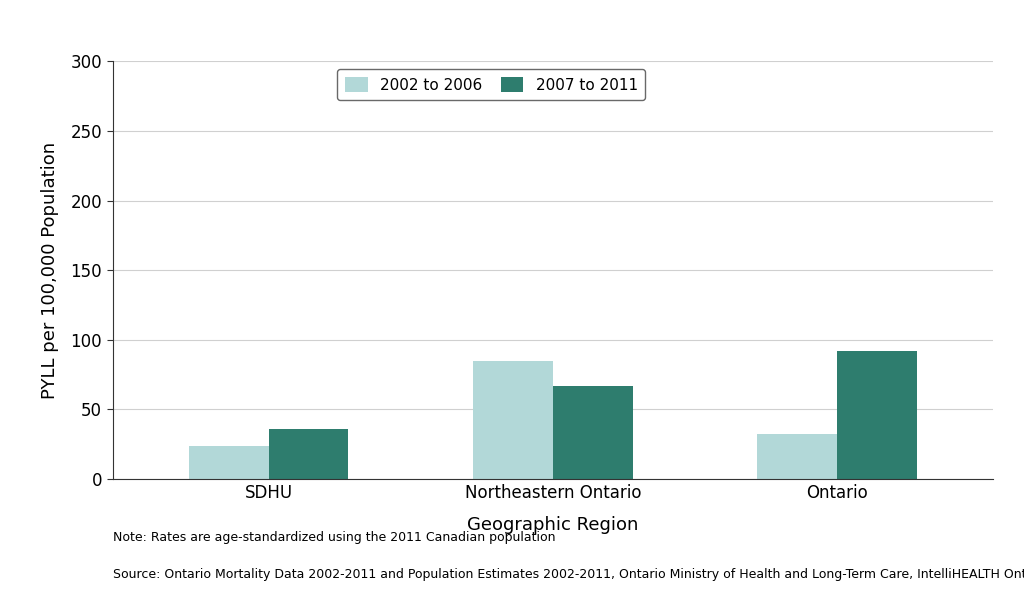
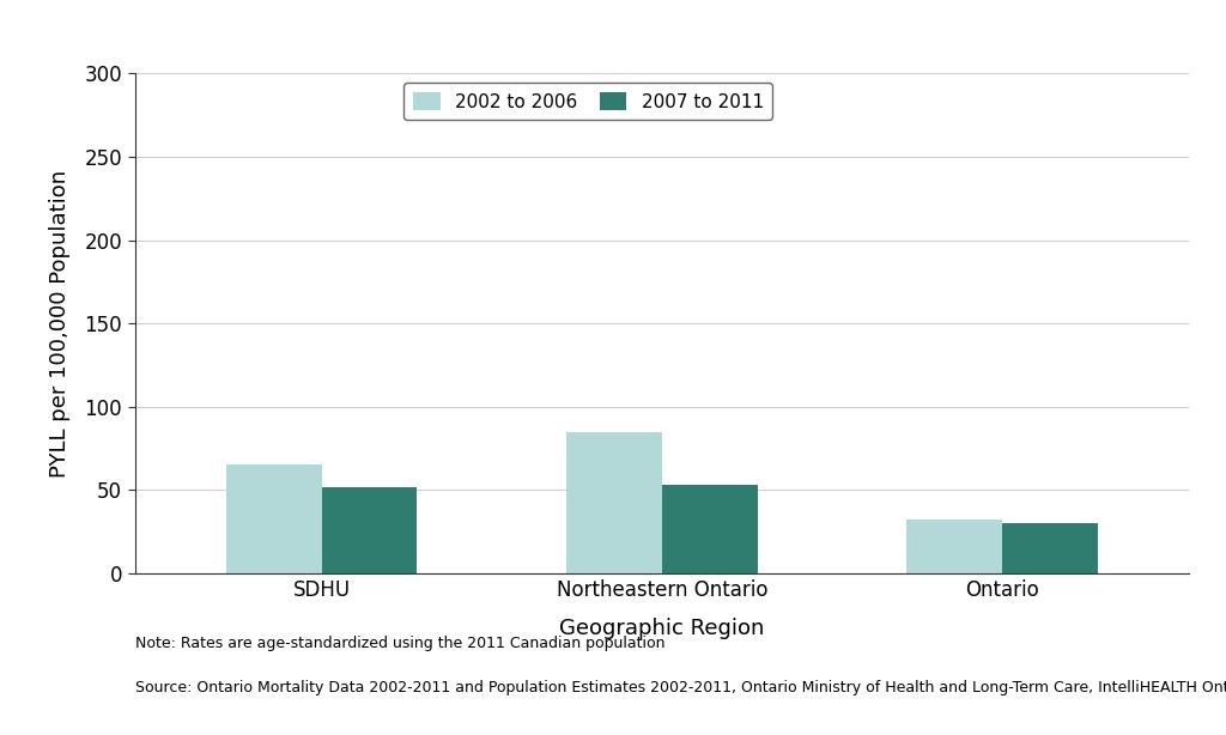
2002 to 2006/SDHU: 24 -> 65
2007 to 2011/SDHU: 36 -> 52
2007 to 2011/Northeastern Ontario: 67 -> 53
2007 to 2011/Ontario: 92 -> 30
